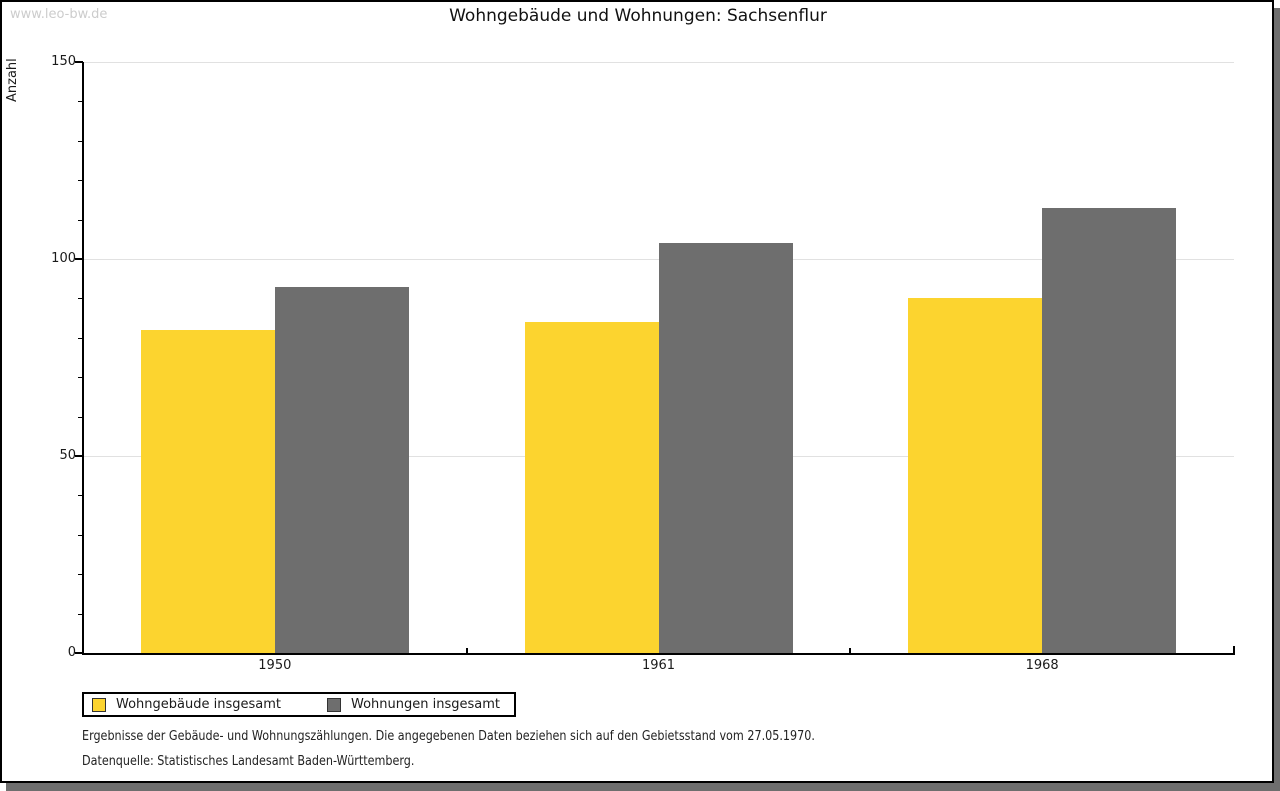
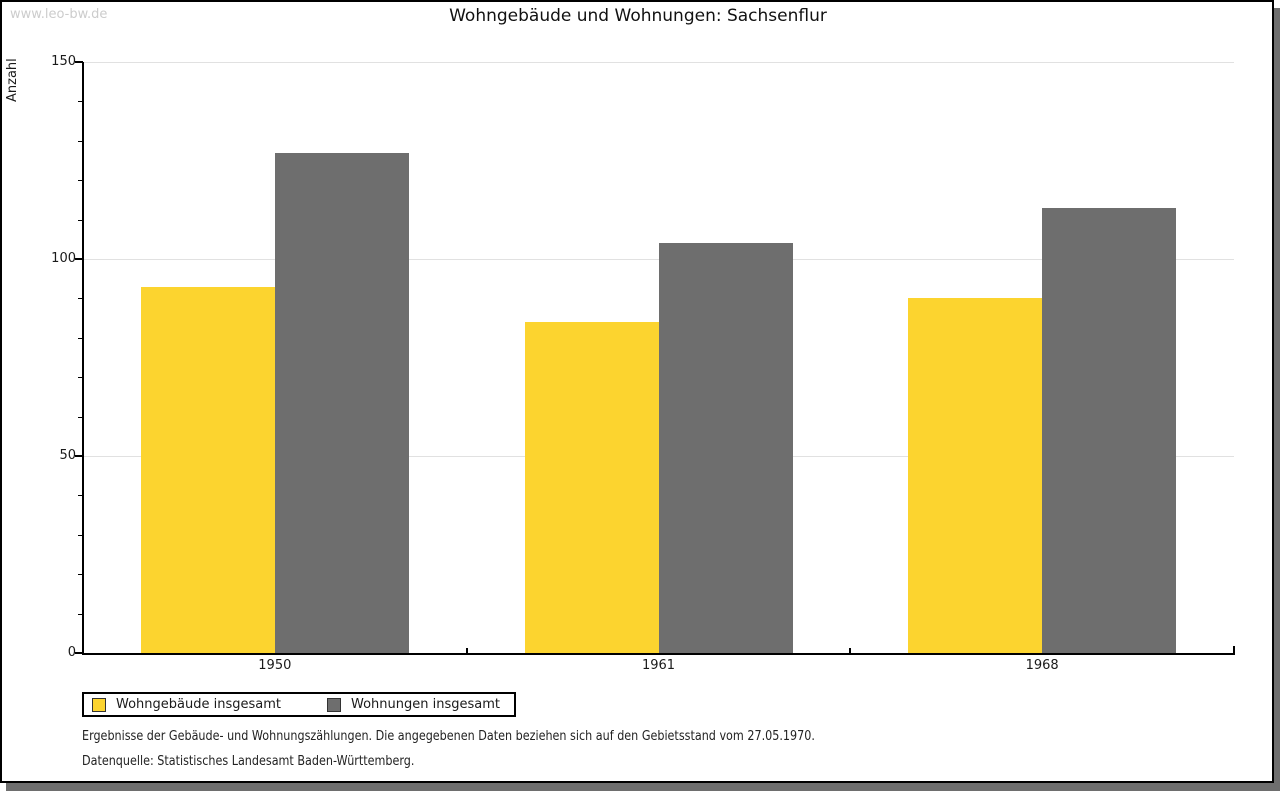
Wohngebäude insgesamt/1950: 82 -> 93
Wohnungen insgesamt/1950: 93 -> 127
